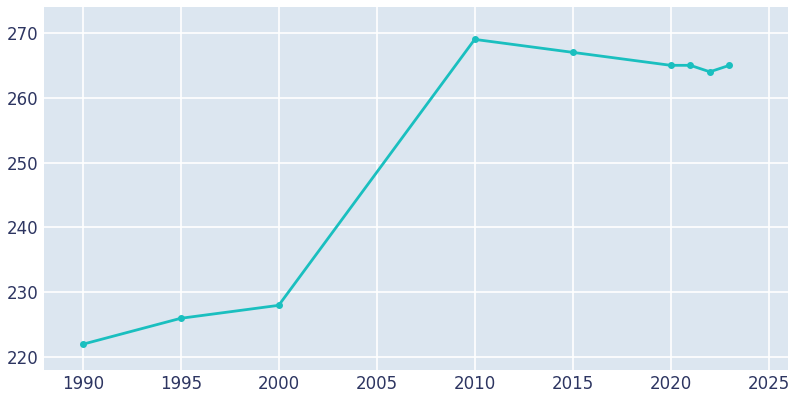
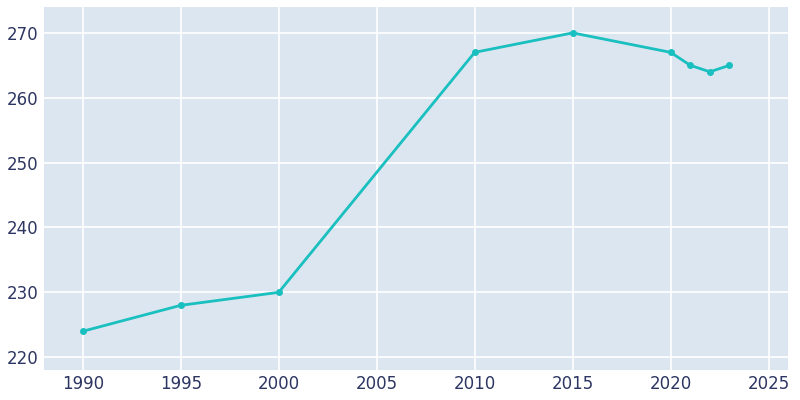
1990: 222 -> 224
1995: 226 -> 228
2000: 228 -> 230
2010: 269 -> 267
2015: 267 -> 270
2020: 265 -> 267
